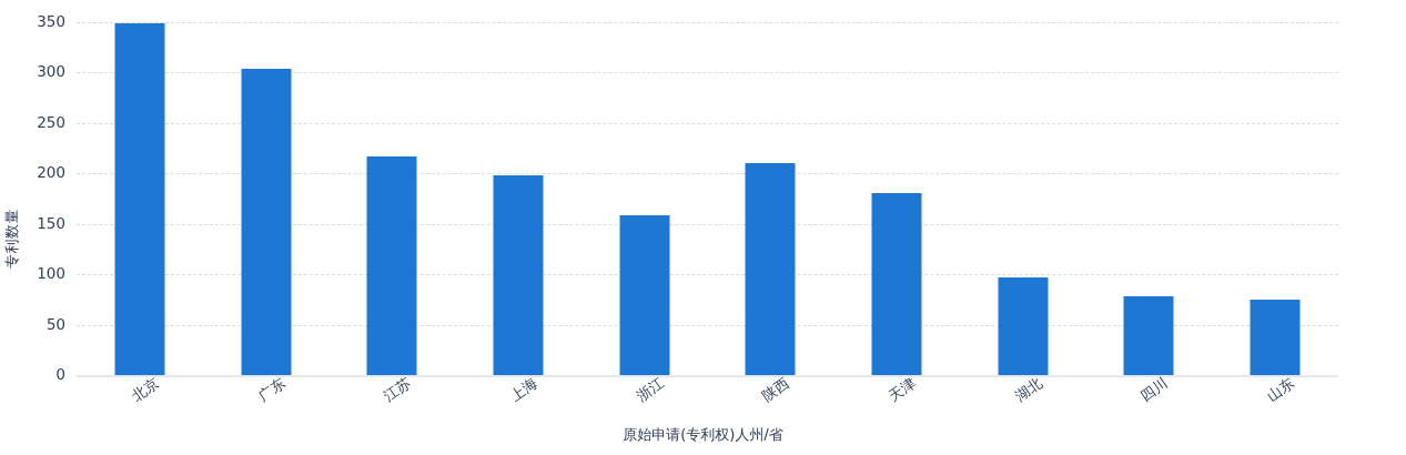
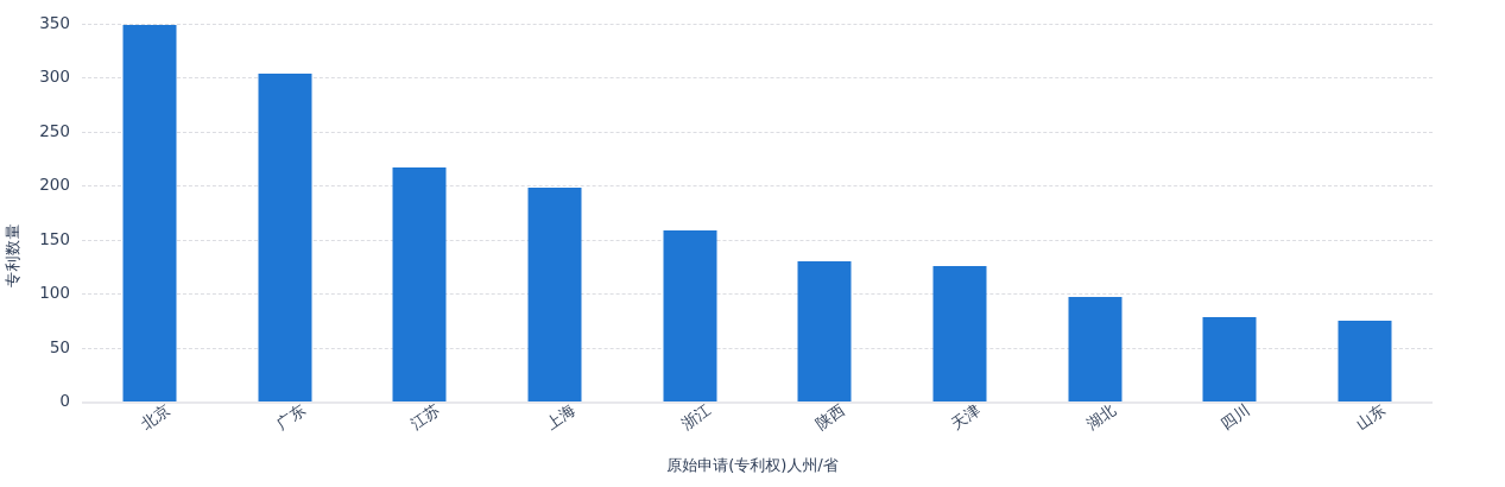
陕西: 210 -> 130
天津: 180 -> 130
